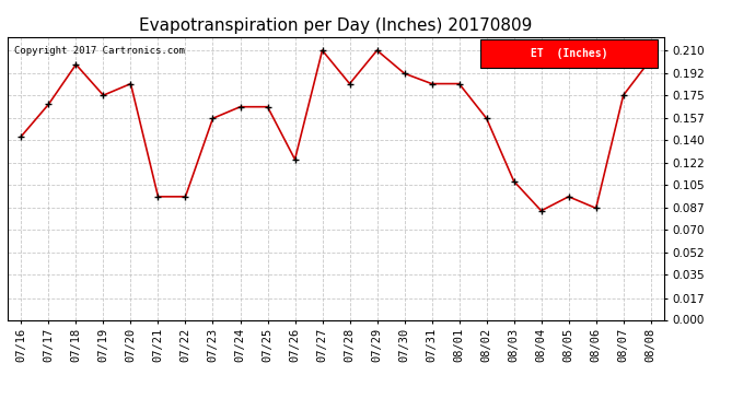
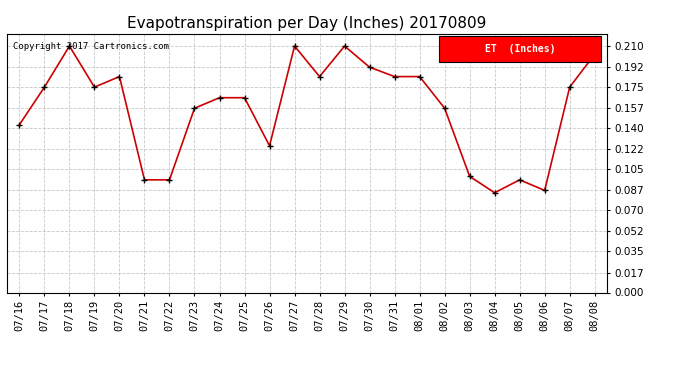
07/17: 0.168 -> 0.175
07/18: 0.199 -> 0.210
08/03: 0.108 -> 0.099
